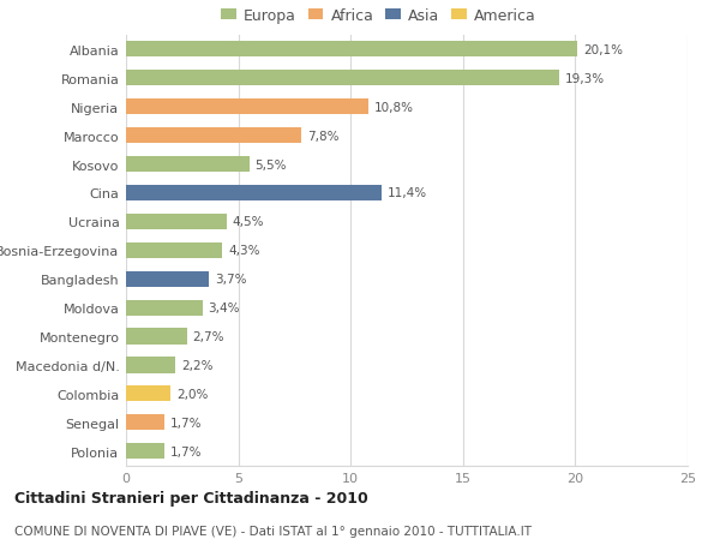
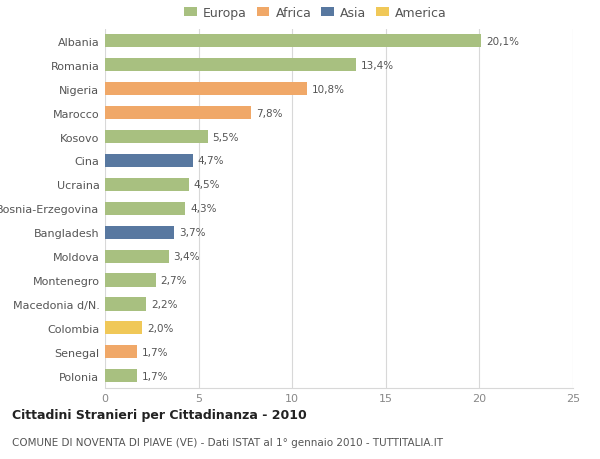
Romania: 19,3% -> 13,4%
Cina: 11,4% -> 4,7%
